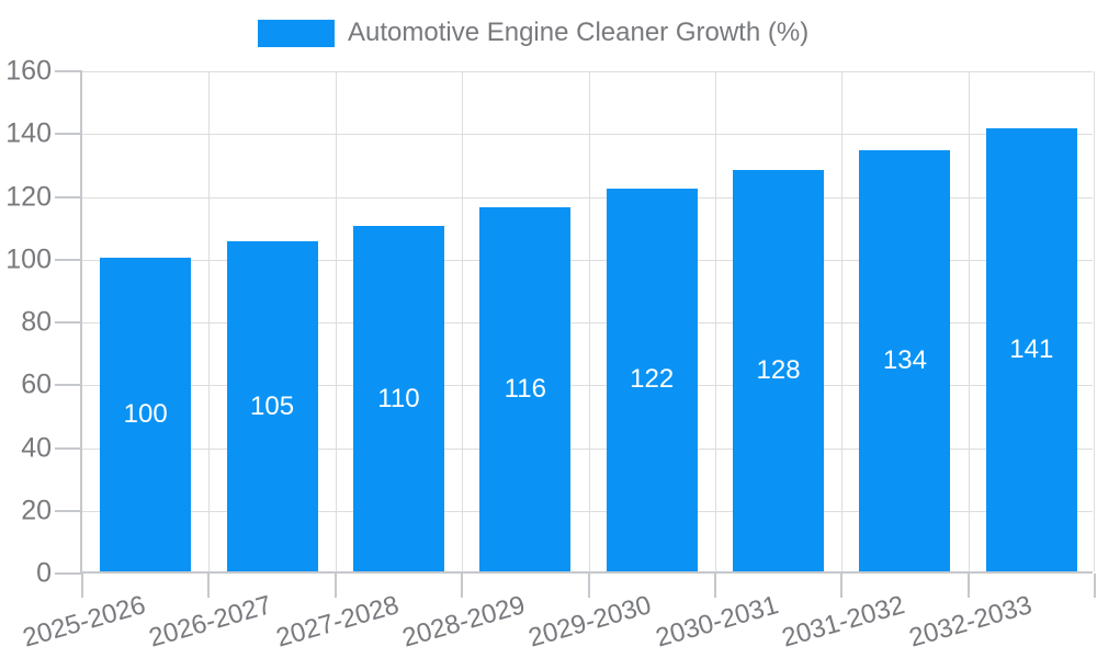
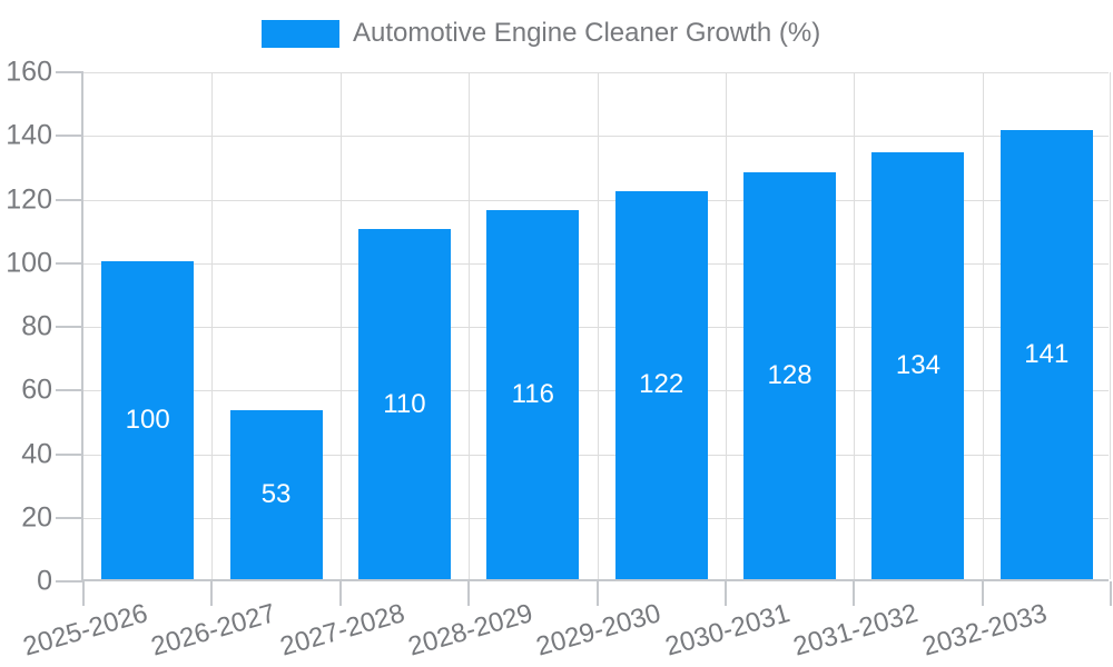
2026-2027: 105 -> 53
